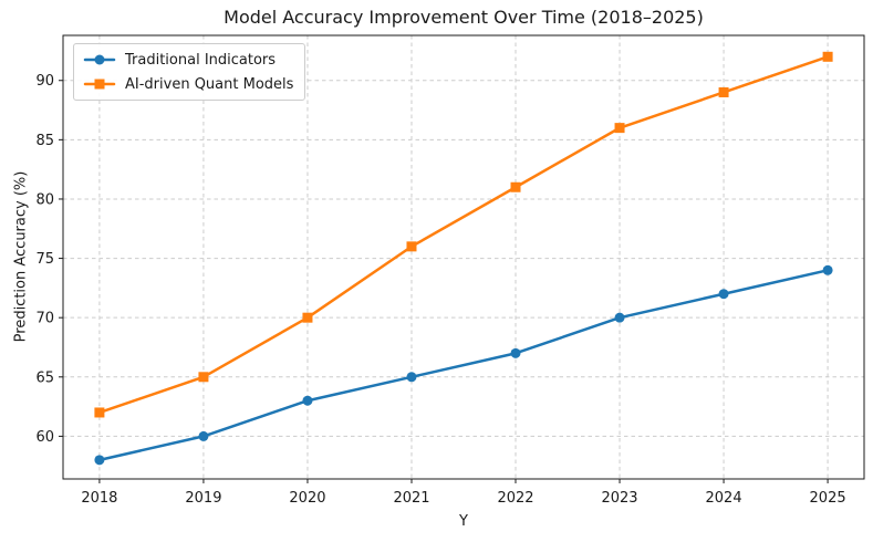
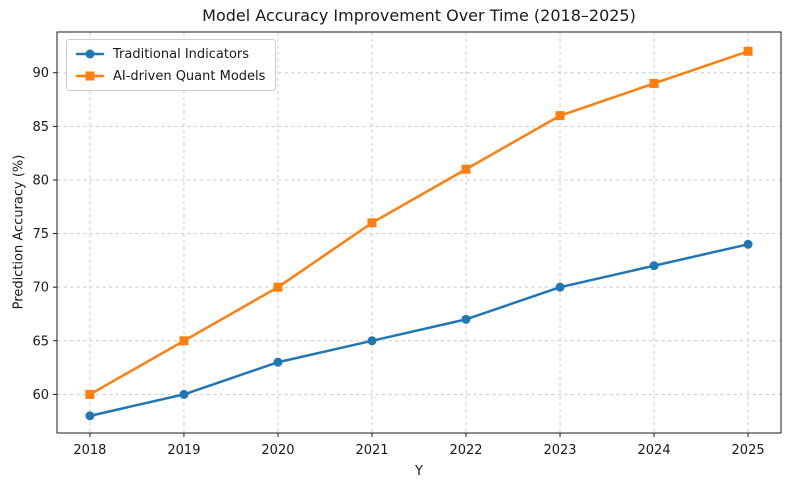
AI-driven Quant Models/2018: 62 -> 60
